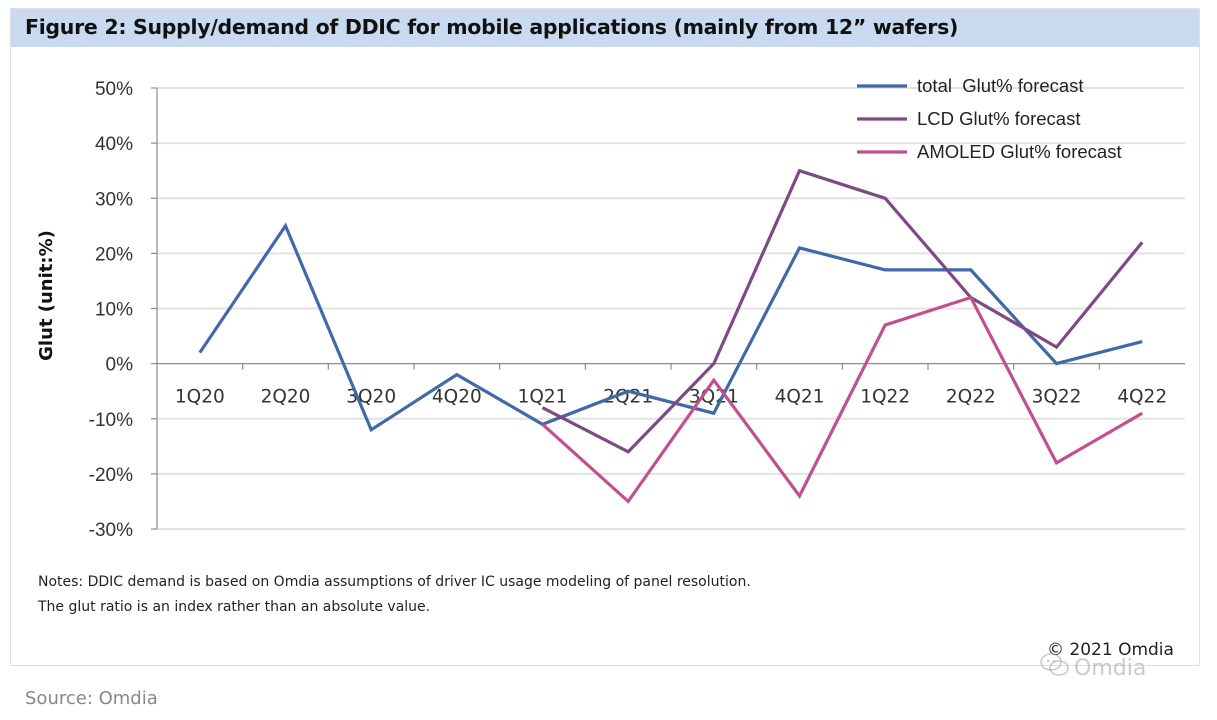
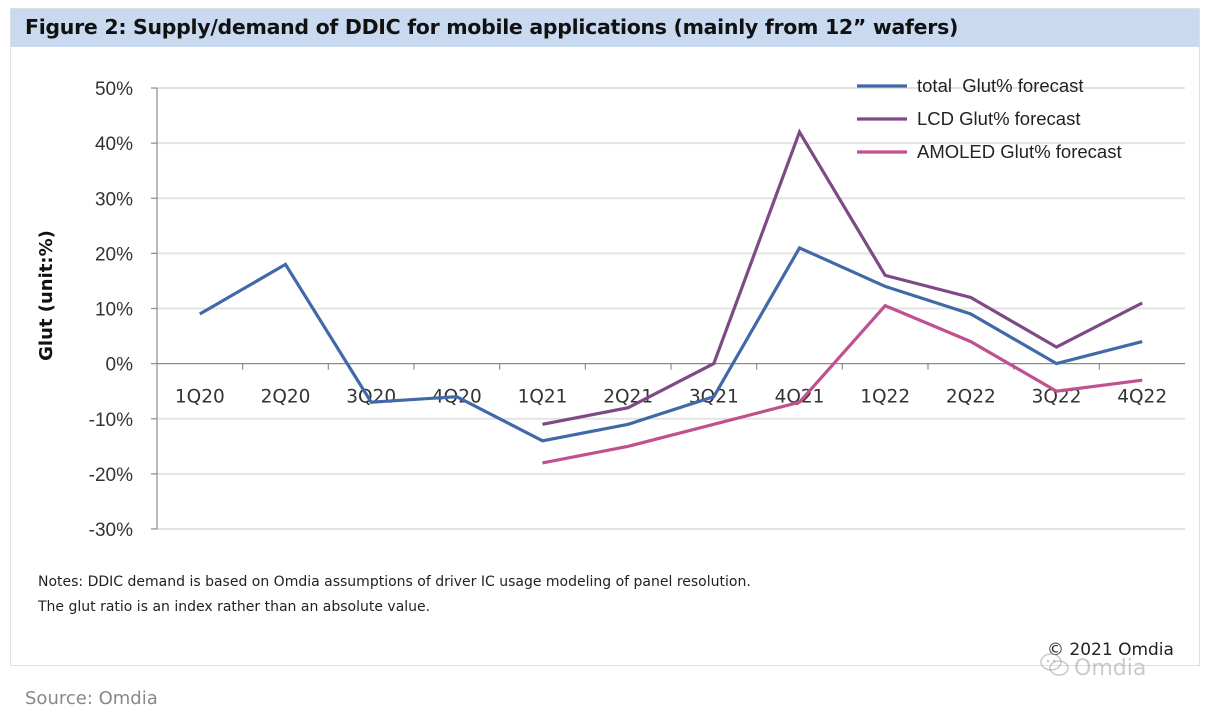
total Glut% forecast/1Q20: 2% -> 9%
total Glut% forecast/2Q20: 25% -> 18%
total Glut% forecast/3Q20: -12% -> -7%
total Glut% forecast/4Q20: -2% -> -6%
total Glut% forecast/1Q21: -11% -> -14%
LCD Glut% forecast/1Q21: -8% -> -11%
AMOLED Glut% forecast/1Q21: -11% -> -18%
total Glut% forecast/2Q21: -5% -> -11%
LCD Glut% forecast/2Q21: -16% -> -8%
AMOLED Glut% forecast/2Q21: -25% -> -15%
total Glut% forecast/3Q21: -9% -> -6%
AMOLED Glut% forecast/3Q21: -3% -> -11%
LCD Glut% forecast/4Q21: 35% -> 42%
AMOLED Glut% forecast/4Q21: -24% -> -7%
total Glut% forecast/1Q22: 17% -> 14%
LCD Glut% forecast/1Q22: 30% -> 16%
AMOLED Glut% forecast/1Q22: 7% -> 10%
total Glut% forecast/2Q22: 17% -> 9%
AMOLED Glut% forecast/2Q22: 12% -> 4%
AMOLED Glut% forecast/3Q22: -18% -> -5%
LCD Glut% forecast/4Q22: 22% -> 11%
AMOLED Glut% forecast/4Q22: -9% -> -3%
